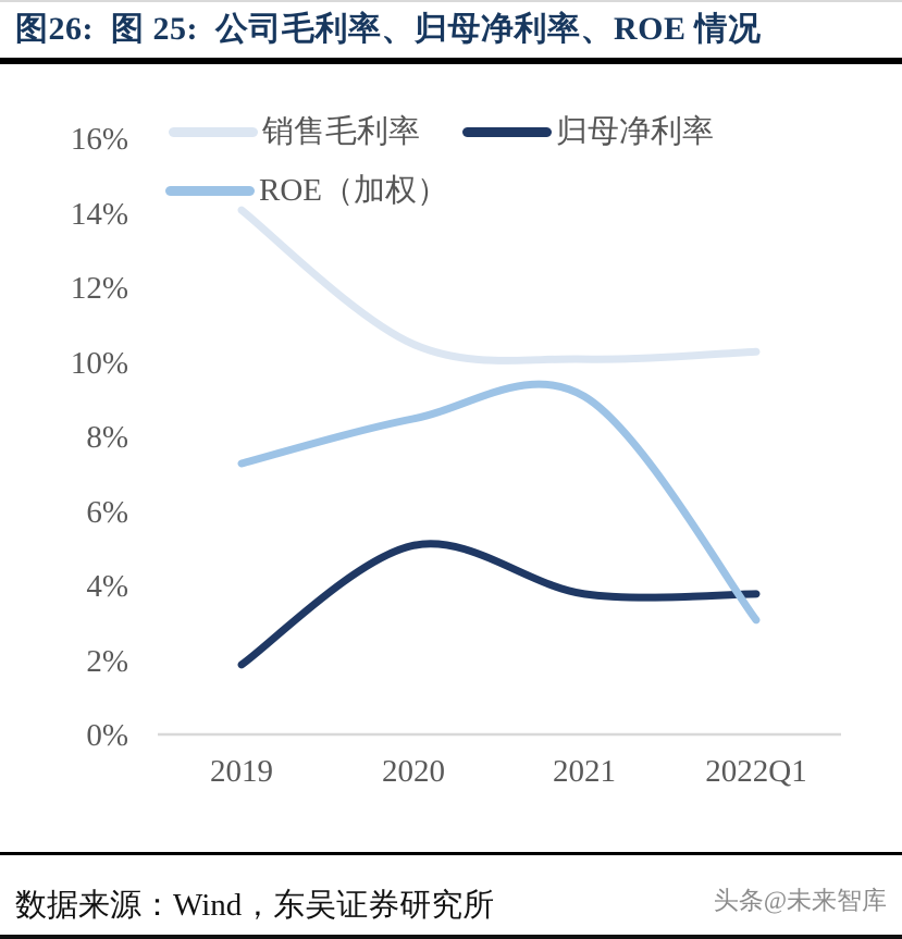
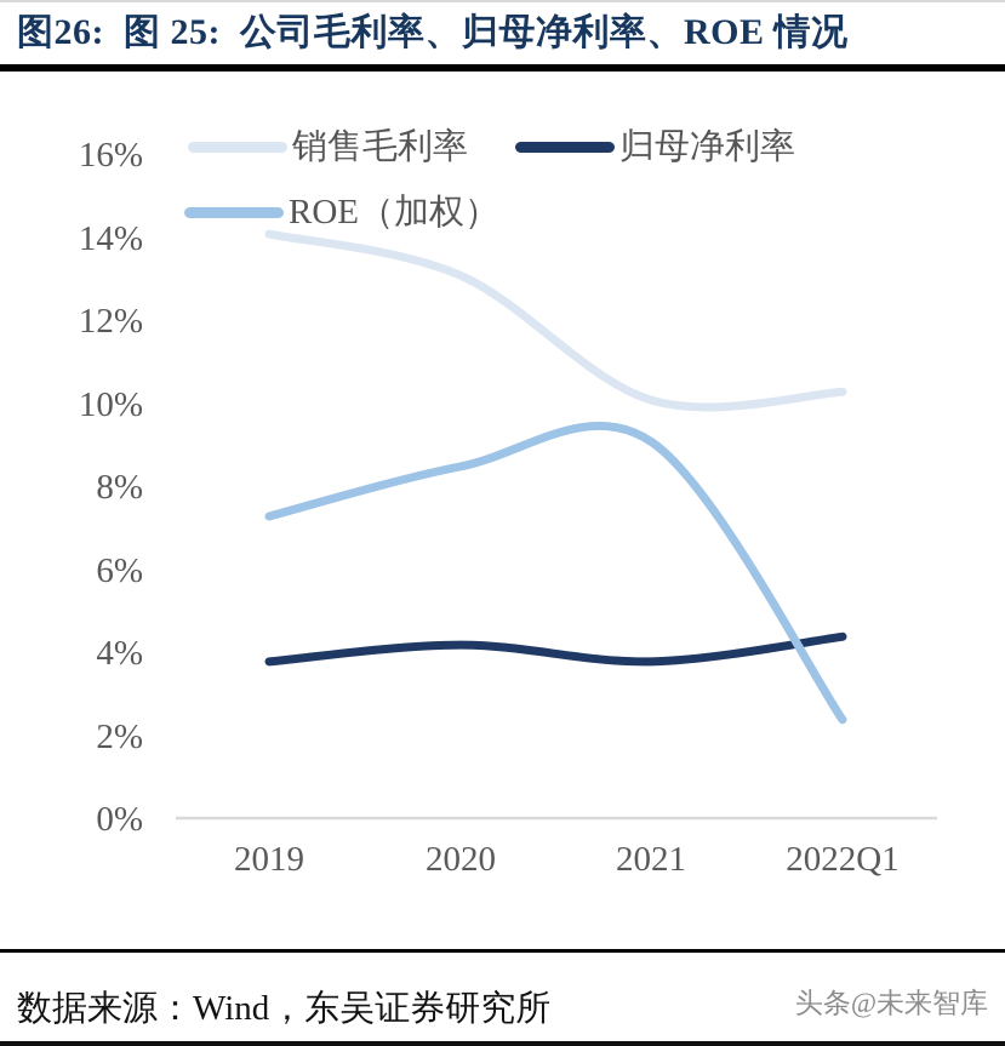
归母净利率/2019: 1.9% -> 3.8%
销售毛利率/2020: 10.5% -> 13.1%
归母净利率/2020: 5.1% -> 4.2%
归母净利率/2022Q1: 3.8% -> 4.4%
ROE（加权）/2022Q1: 3.1% -> 2.4%
